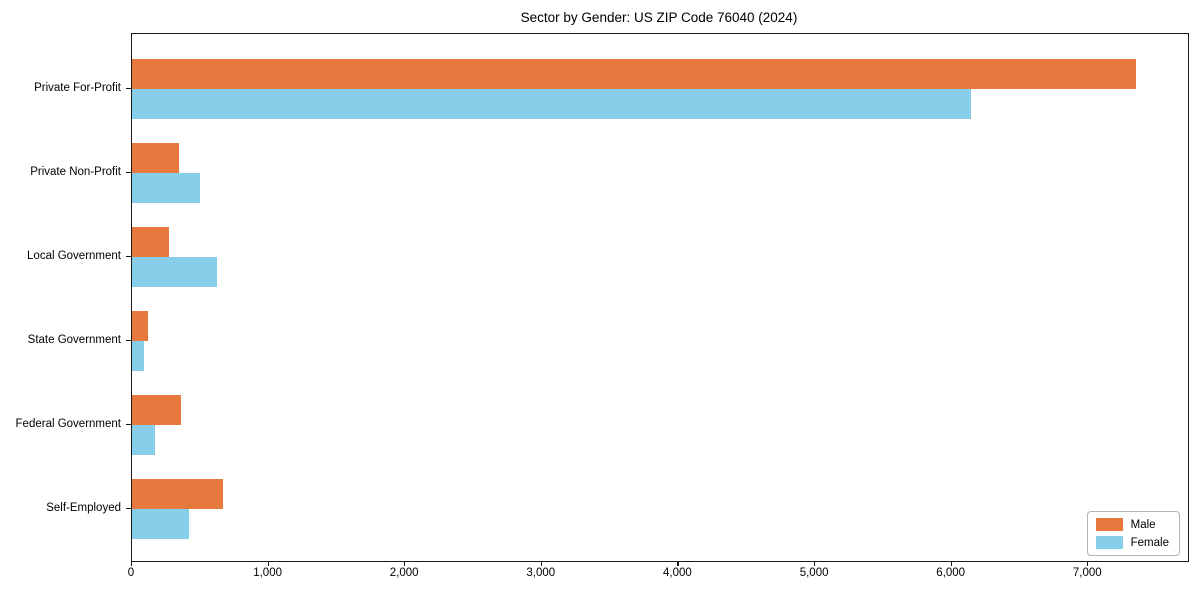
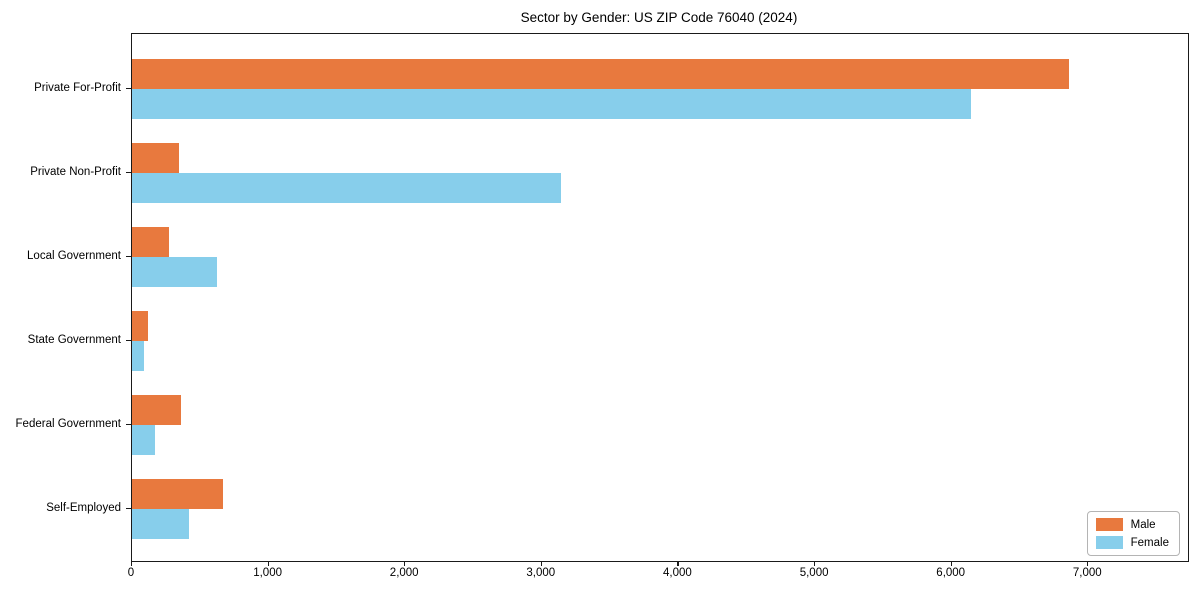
Male/Private For-Profit: 7350 -> 6860
Female/Private Non-Profit: 500 -> 3140
